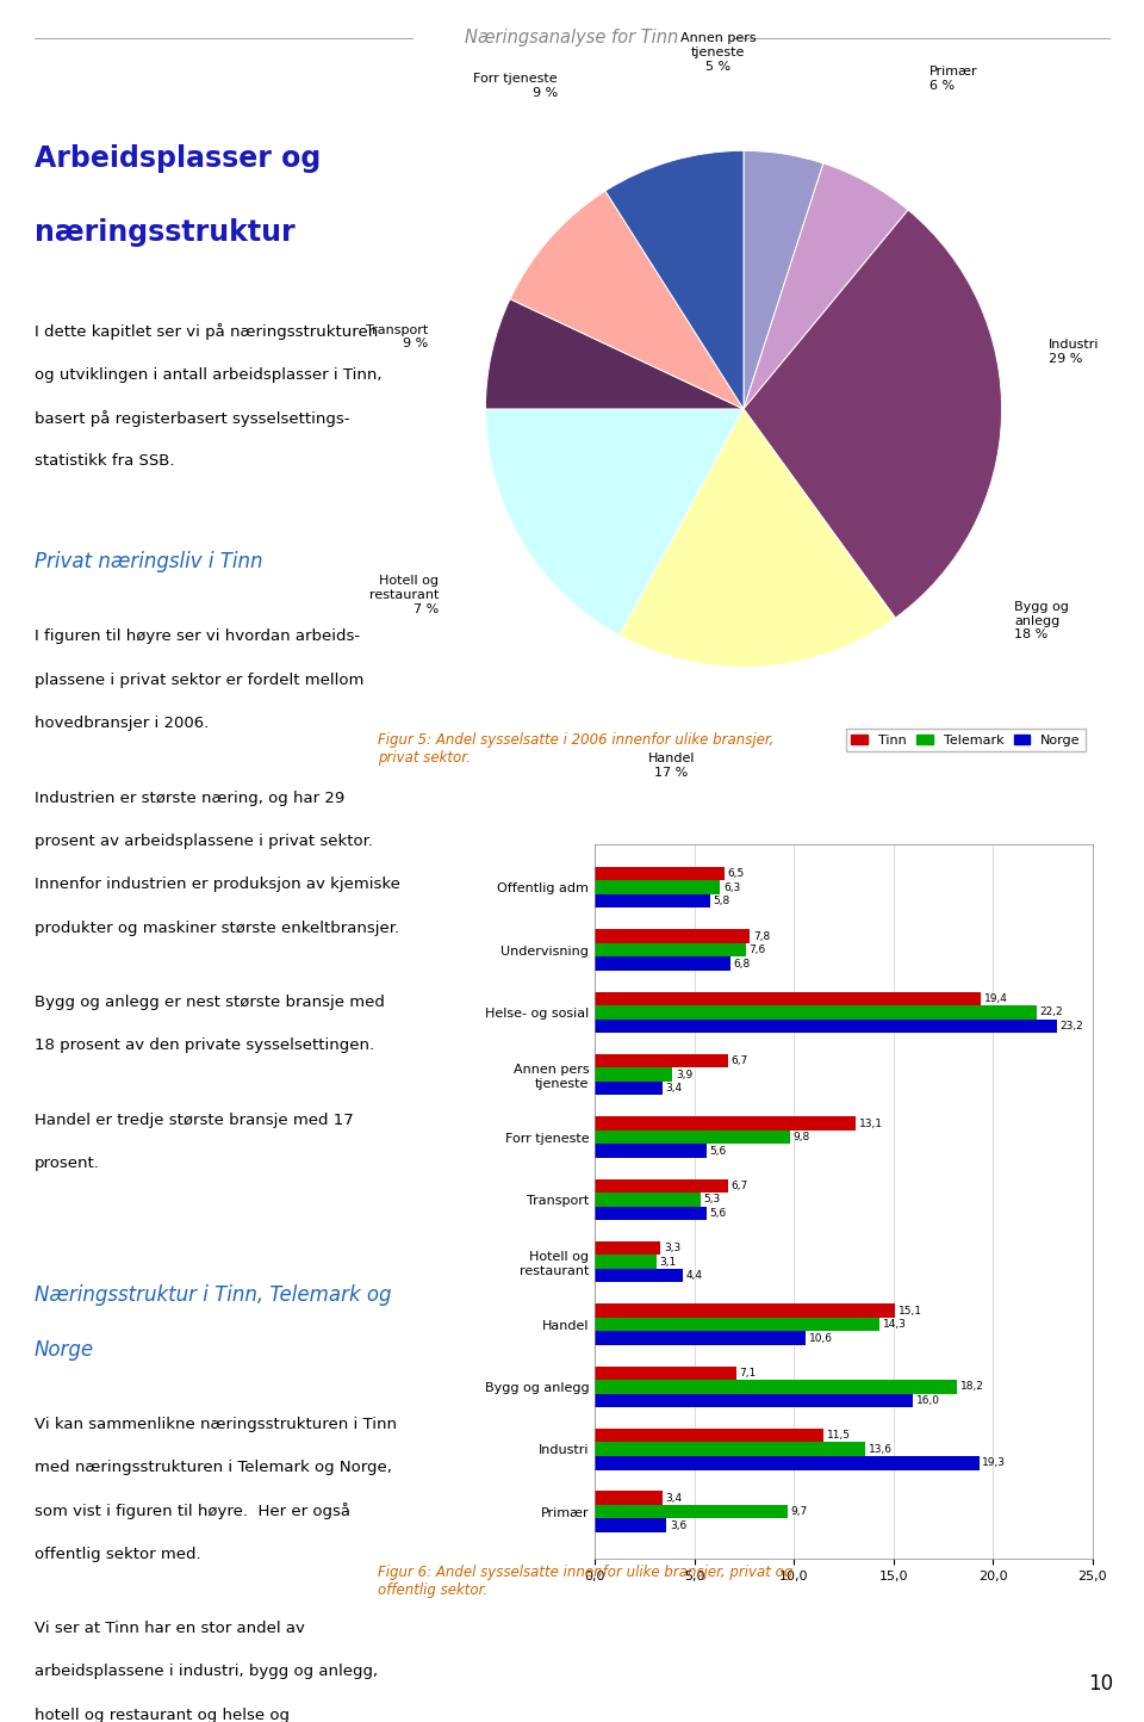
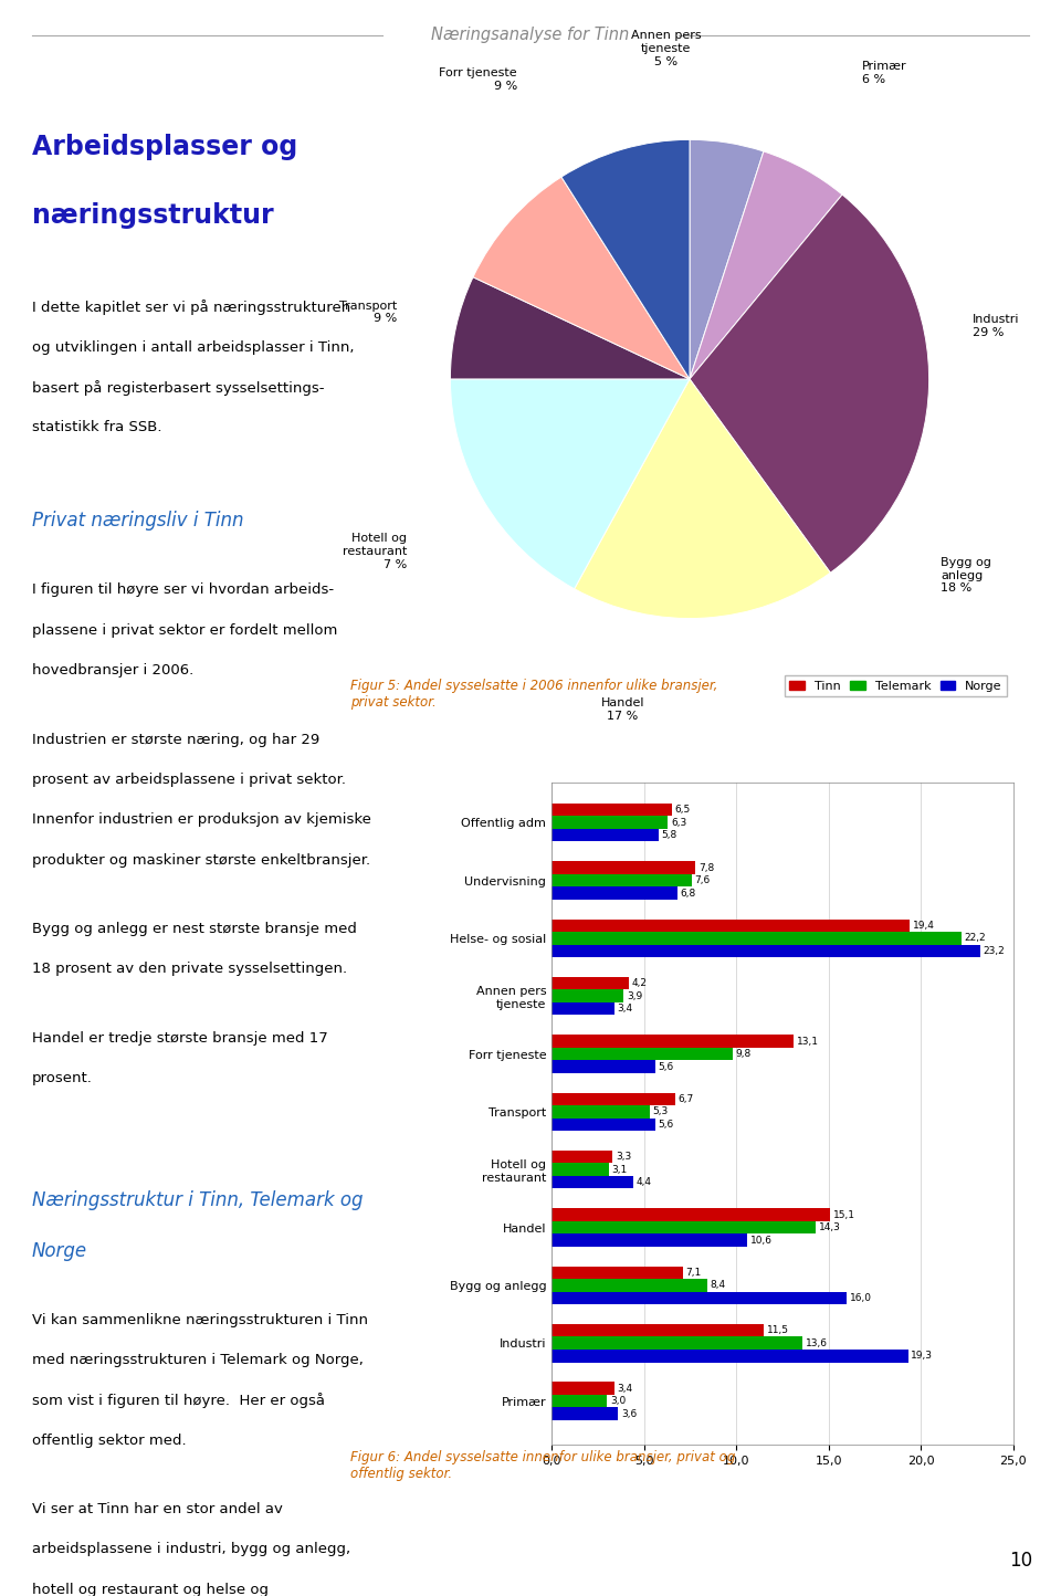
Tinn/Annen pers tjeneste: 6,7 -> 4,2
Telemark/Bygg og anlegg: 18,2 -> 8,4
Telemark/Primær: 9,7 -> 3,0
